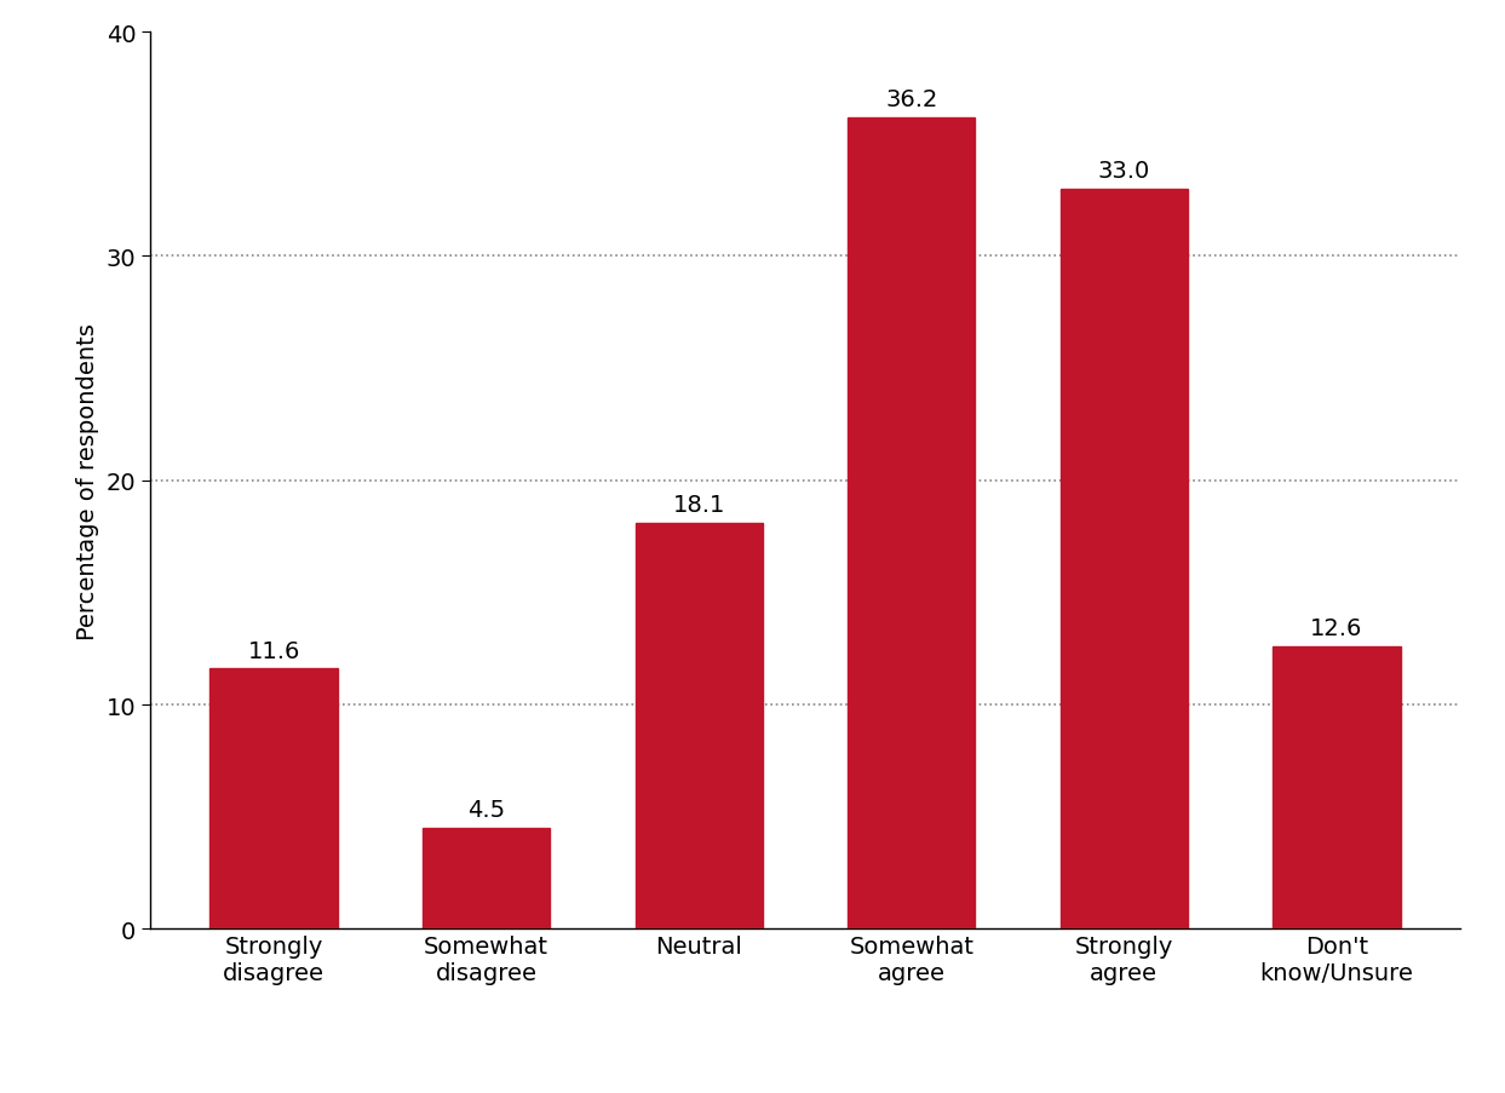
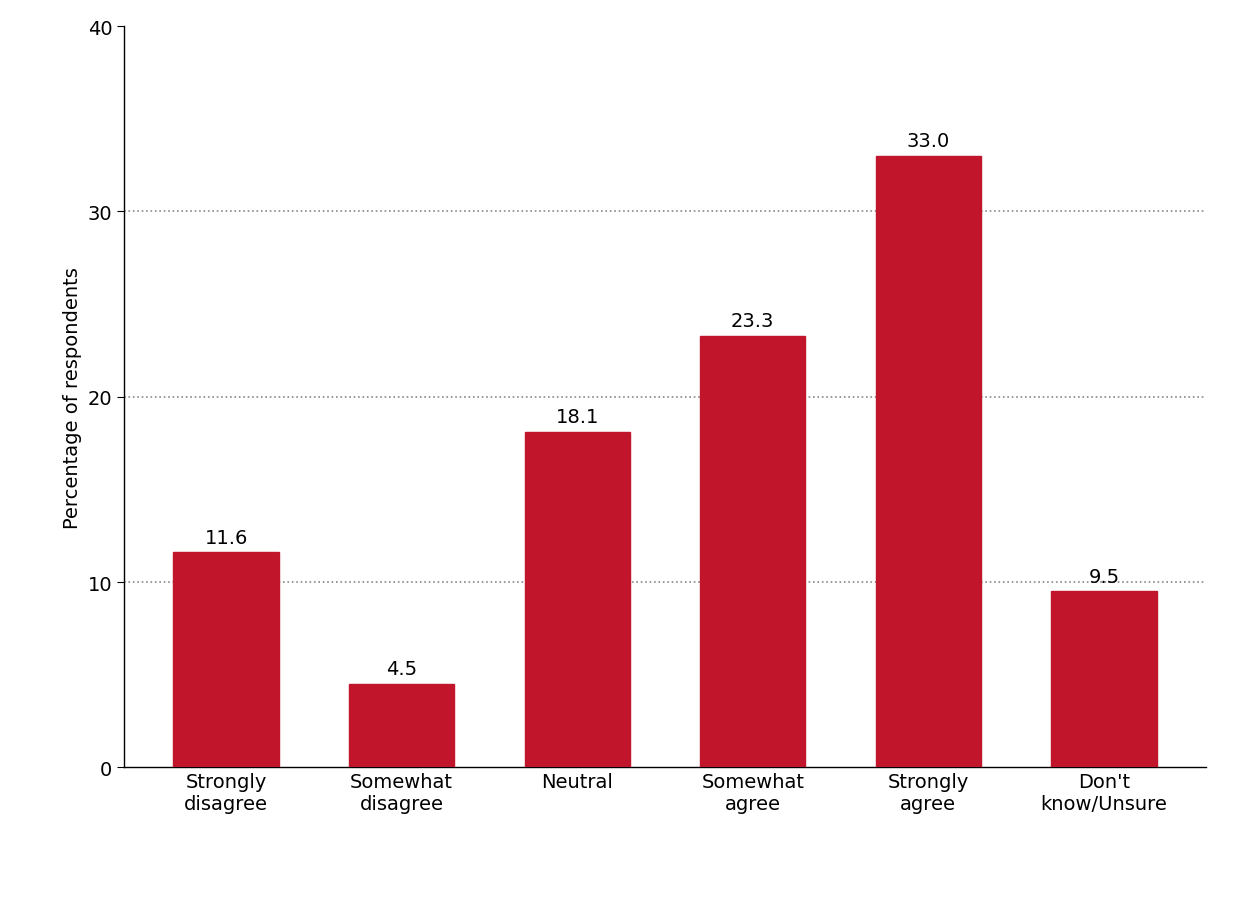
Somewhat agree: 36.2 -> 23.3
Don't know/Unsure: 12.6 -> 9.5
